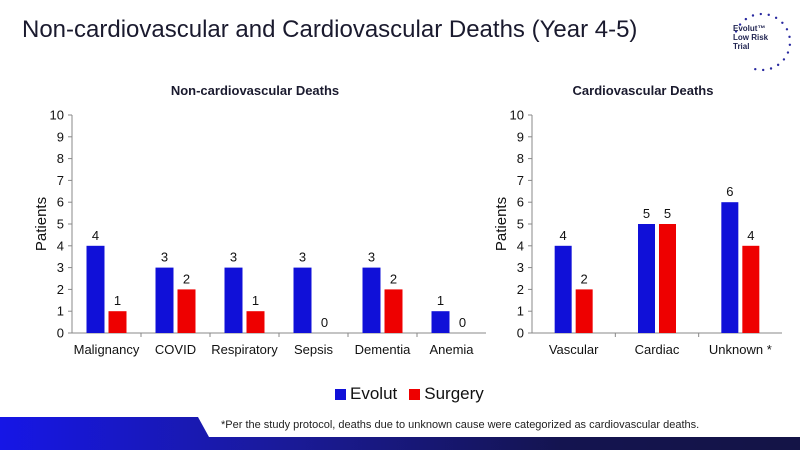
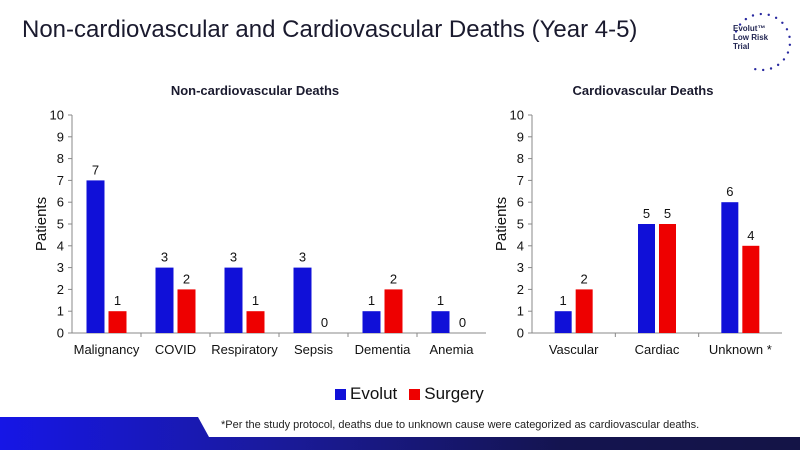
Non-cardiovascular Deaths/Evolut/Malignancy: 4 -> 7
Non-cardiovascular Deaths/Evolut/Dementia: 3 -> 1
Cardiovascular Deaths/Evolut/Vascular: 4 -> 1
